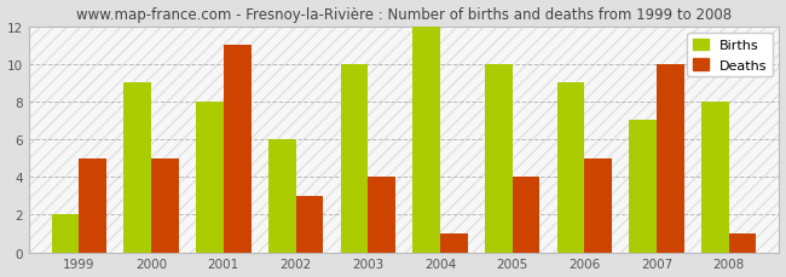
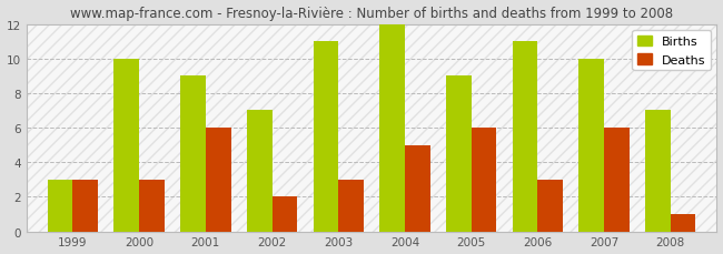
Births/1999: 2 -> 3
Deaths/1999: 5 -> 3
Births/2000: 9 -> 10
Deaths/2000: 5 -> 3
Births/2001: 8 -> 9
Deaths/2001: 11 -> 6
Births/2002: 6 -> 7
Deaths/2002: 3 -> 2
Births/2003: 10 -> 11
Deaths/2003: 4 -> 3
Deaths/2004: 1 -> 5
Births/2005: 10 -> 9
Deaths/2005: 4 -> 6
Births/2006: 9 -> 11
Deaths/2006: 5 -> 3
Births/2007: 7 -> 10
Deaths/2007: 10 -> 6
Births/2008: 8 -> 7
